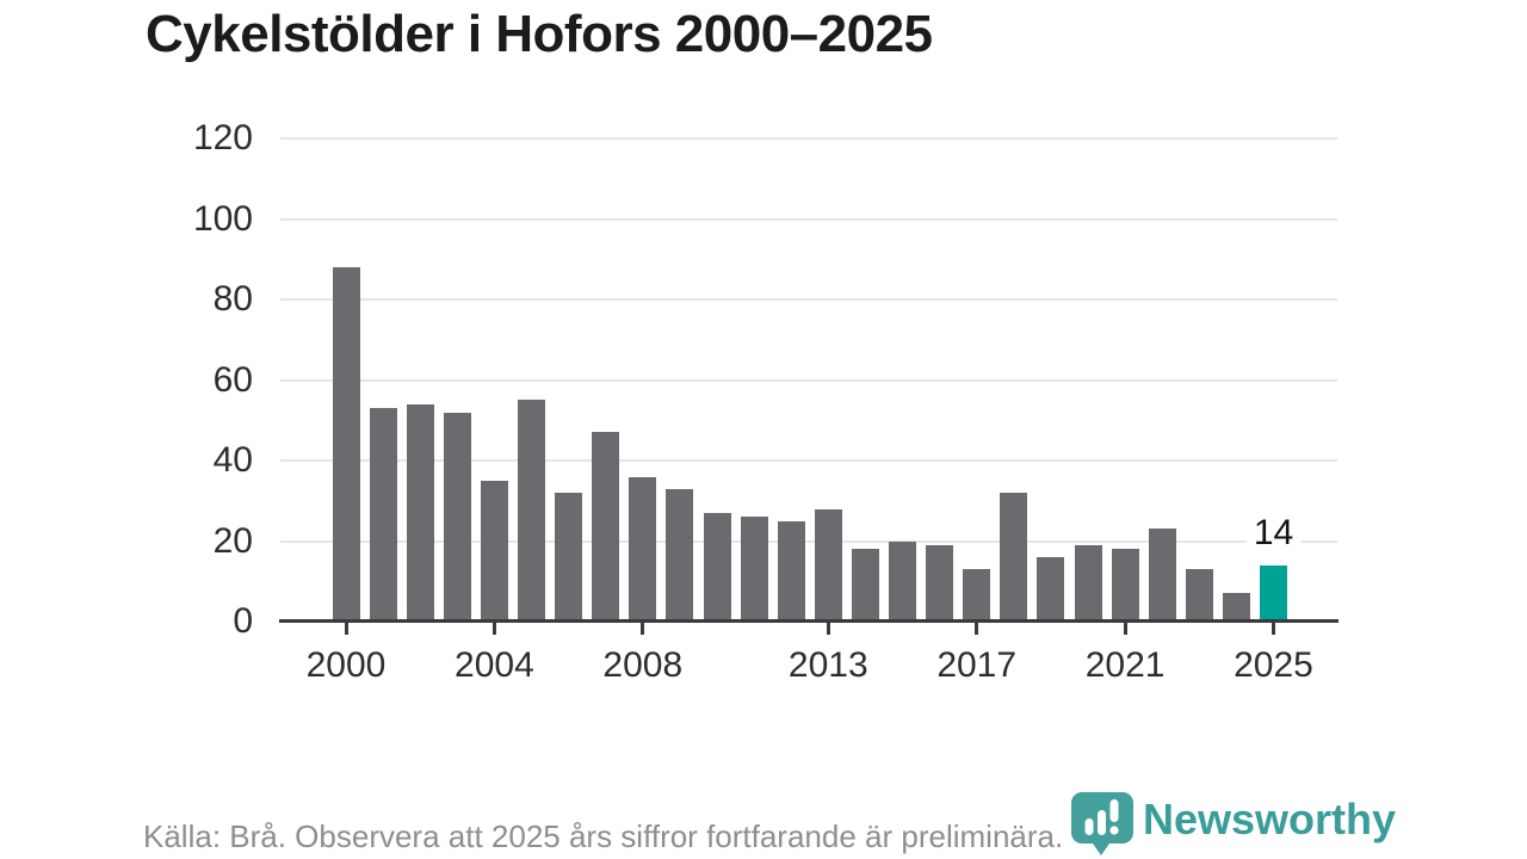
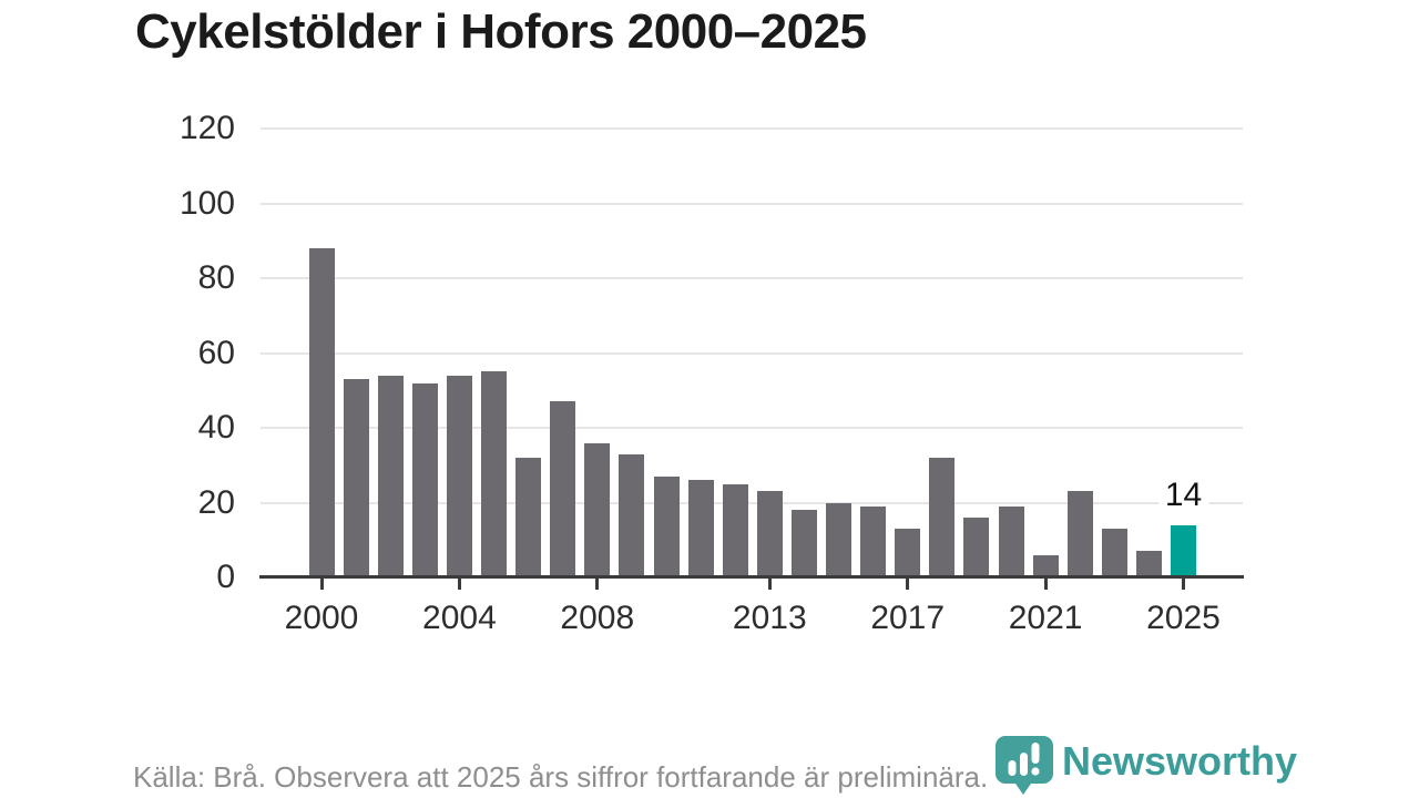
2004: 35 -> 54
2013: 28 -> 23
2021: 18 -> 6
